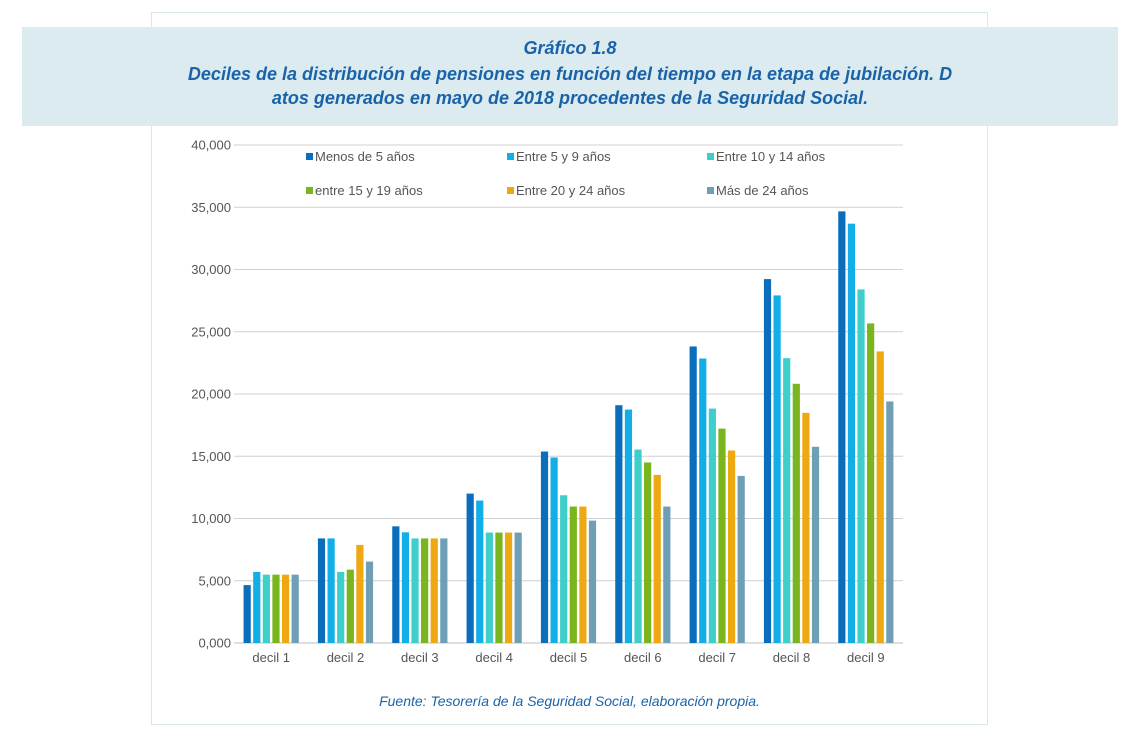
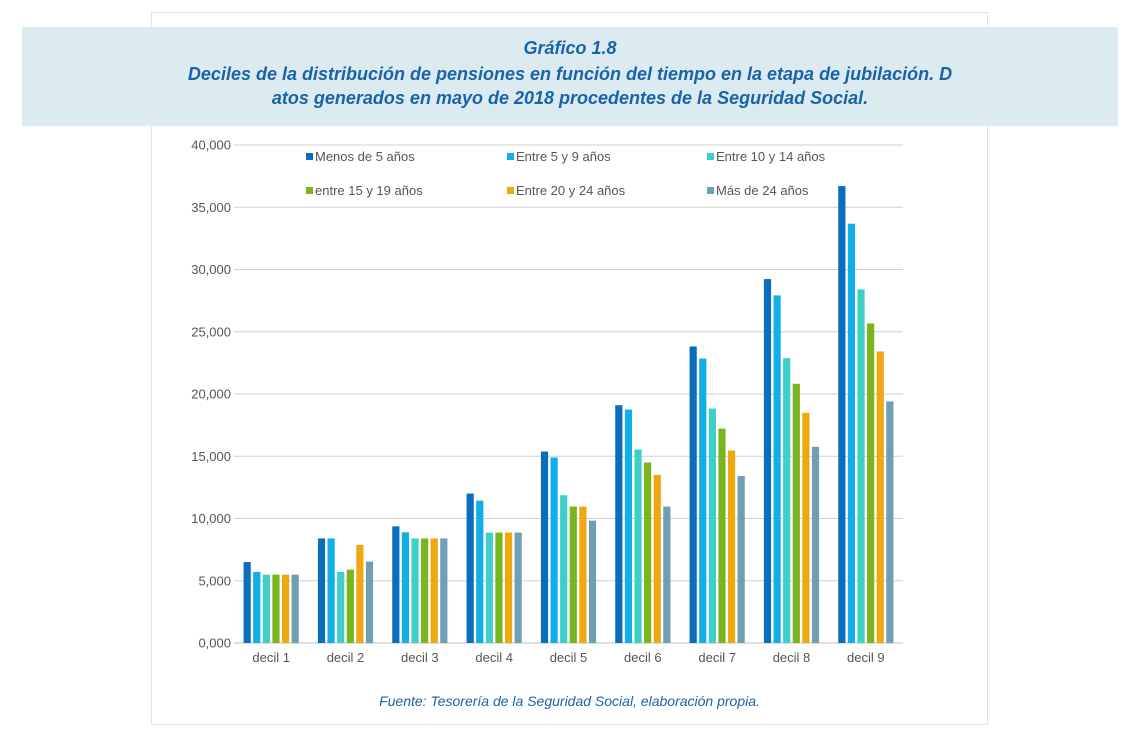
Menos de 5 años/decil 1: 4600 -> 6500
Menos de 5 años/decil 9: 34700 -> 36700
